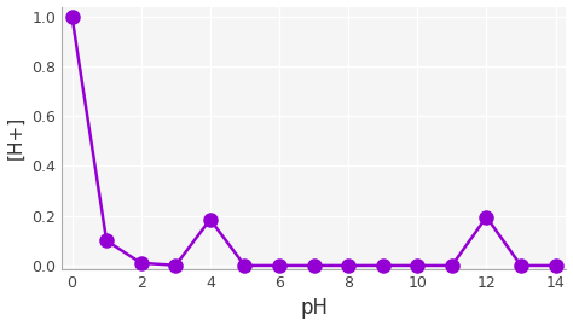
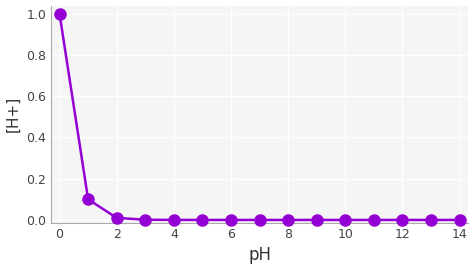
4: 0.185 -> 0.000
12: 0.195 -> 0.000
